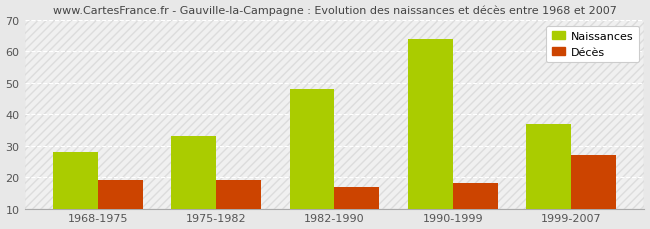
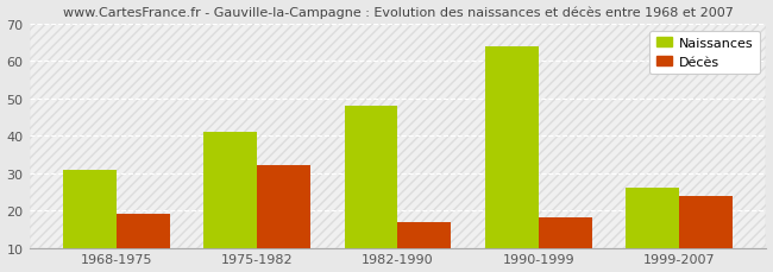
Naissances/1968-1975: 28 -> 31
Naissances/1975-1982: 33 -> 41
Décès/1975-1982: 19 -> 32
Naissances/1999-2007: 37 -> 26
Décès/1999-2007: 27 -> 24
